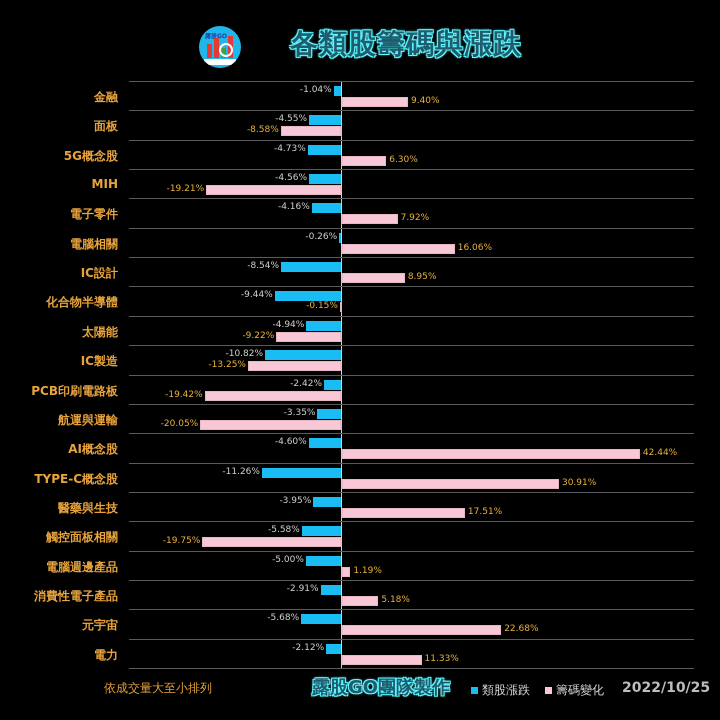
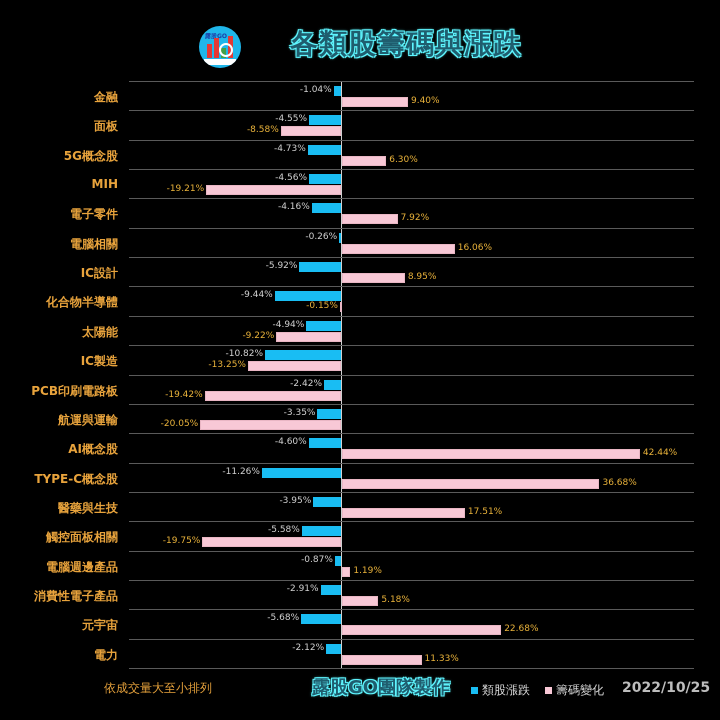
類股漲跌/IC設計: -8.54% -> -5.92%
籌碼變化/TYPE-C概念股: 30.91% -> 36.68%
類股漲跌/電腦週邊產品: -5.00% -> -0.87%
